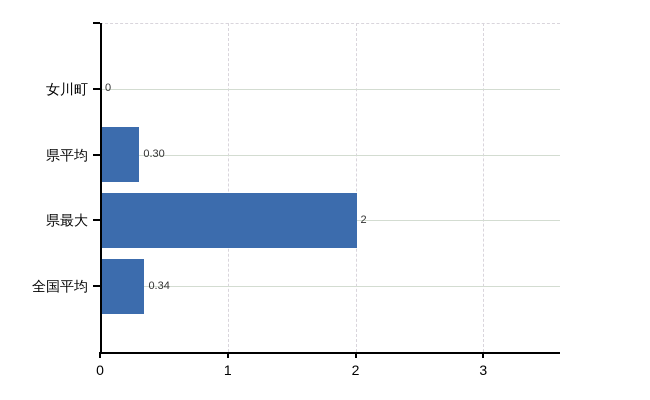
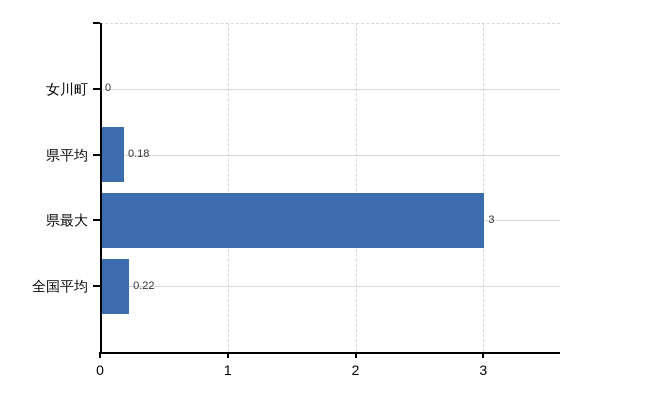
県平均: 0.30 -> 0.18
県最大: 2 -> 3
全国平均: 0.34 -> 0.22
